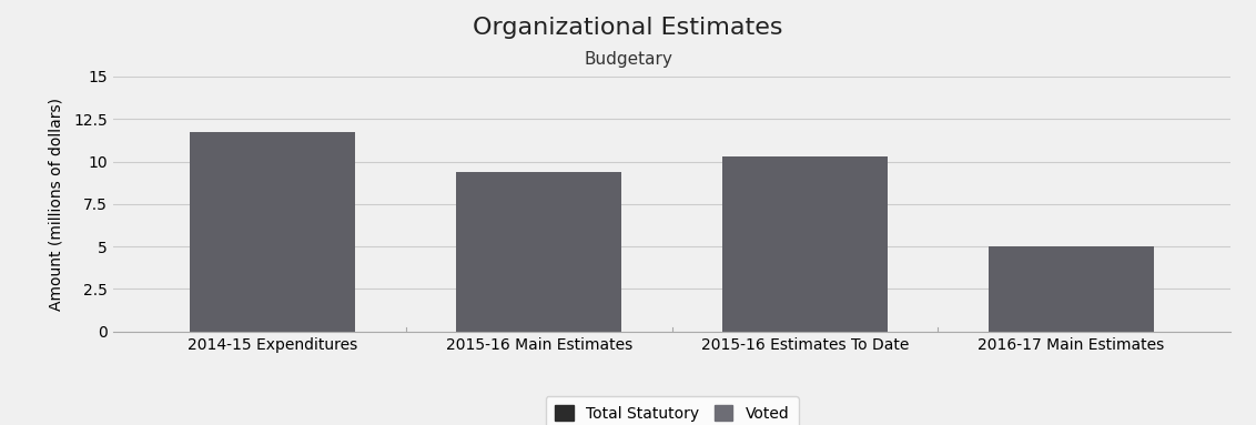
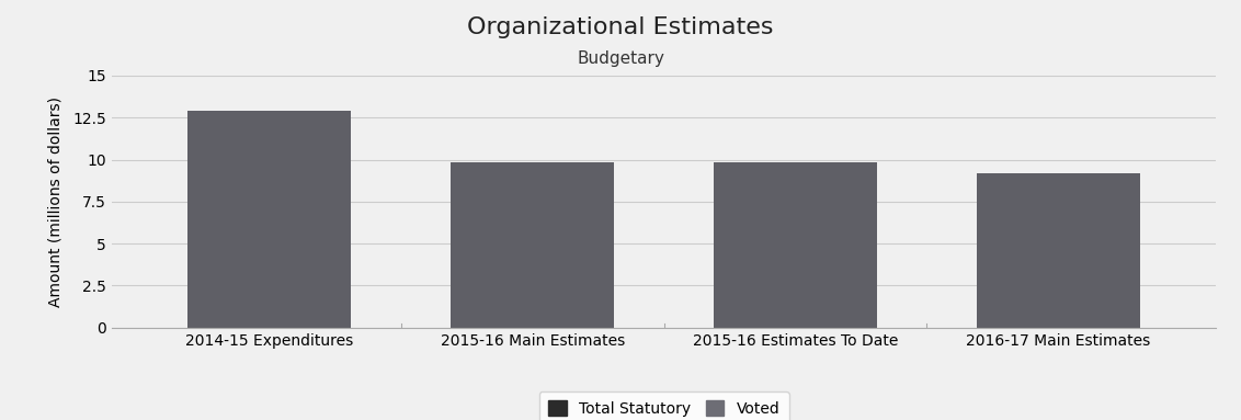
2014-15 Expenditures: 11.7 -> 12.9
2015-16 Main Estimates: 9.4 -> 9.8
2015-16 Estimates To Date: 10.3 -> 9.8
2016-17 Main Estimates: 5.0 -> 9.2
